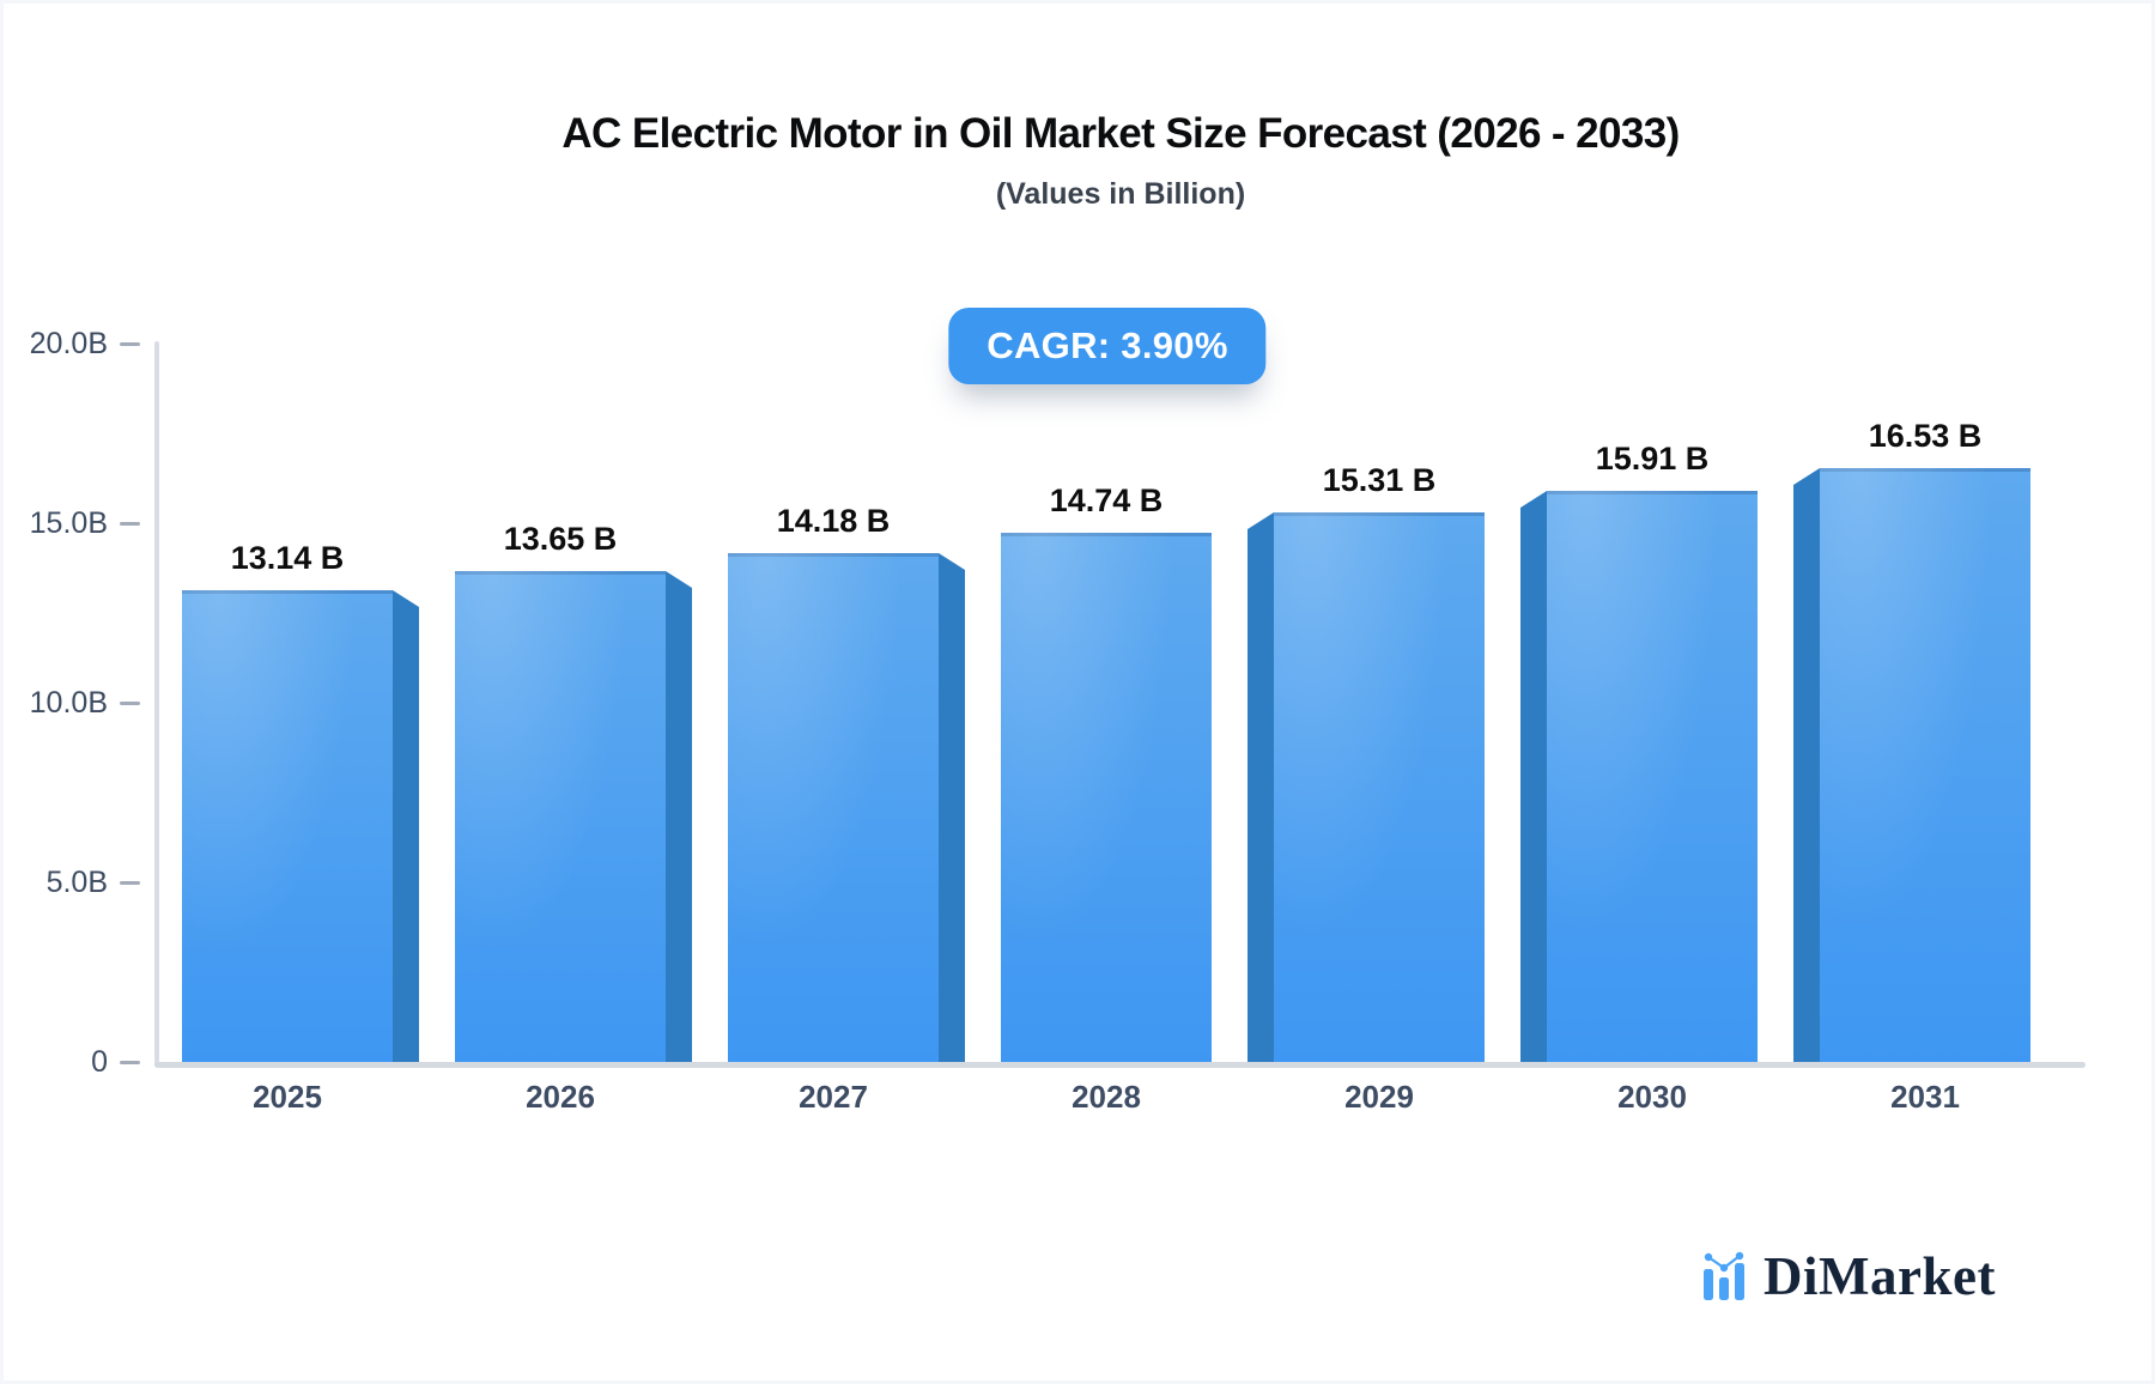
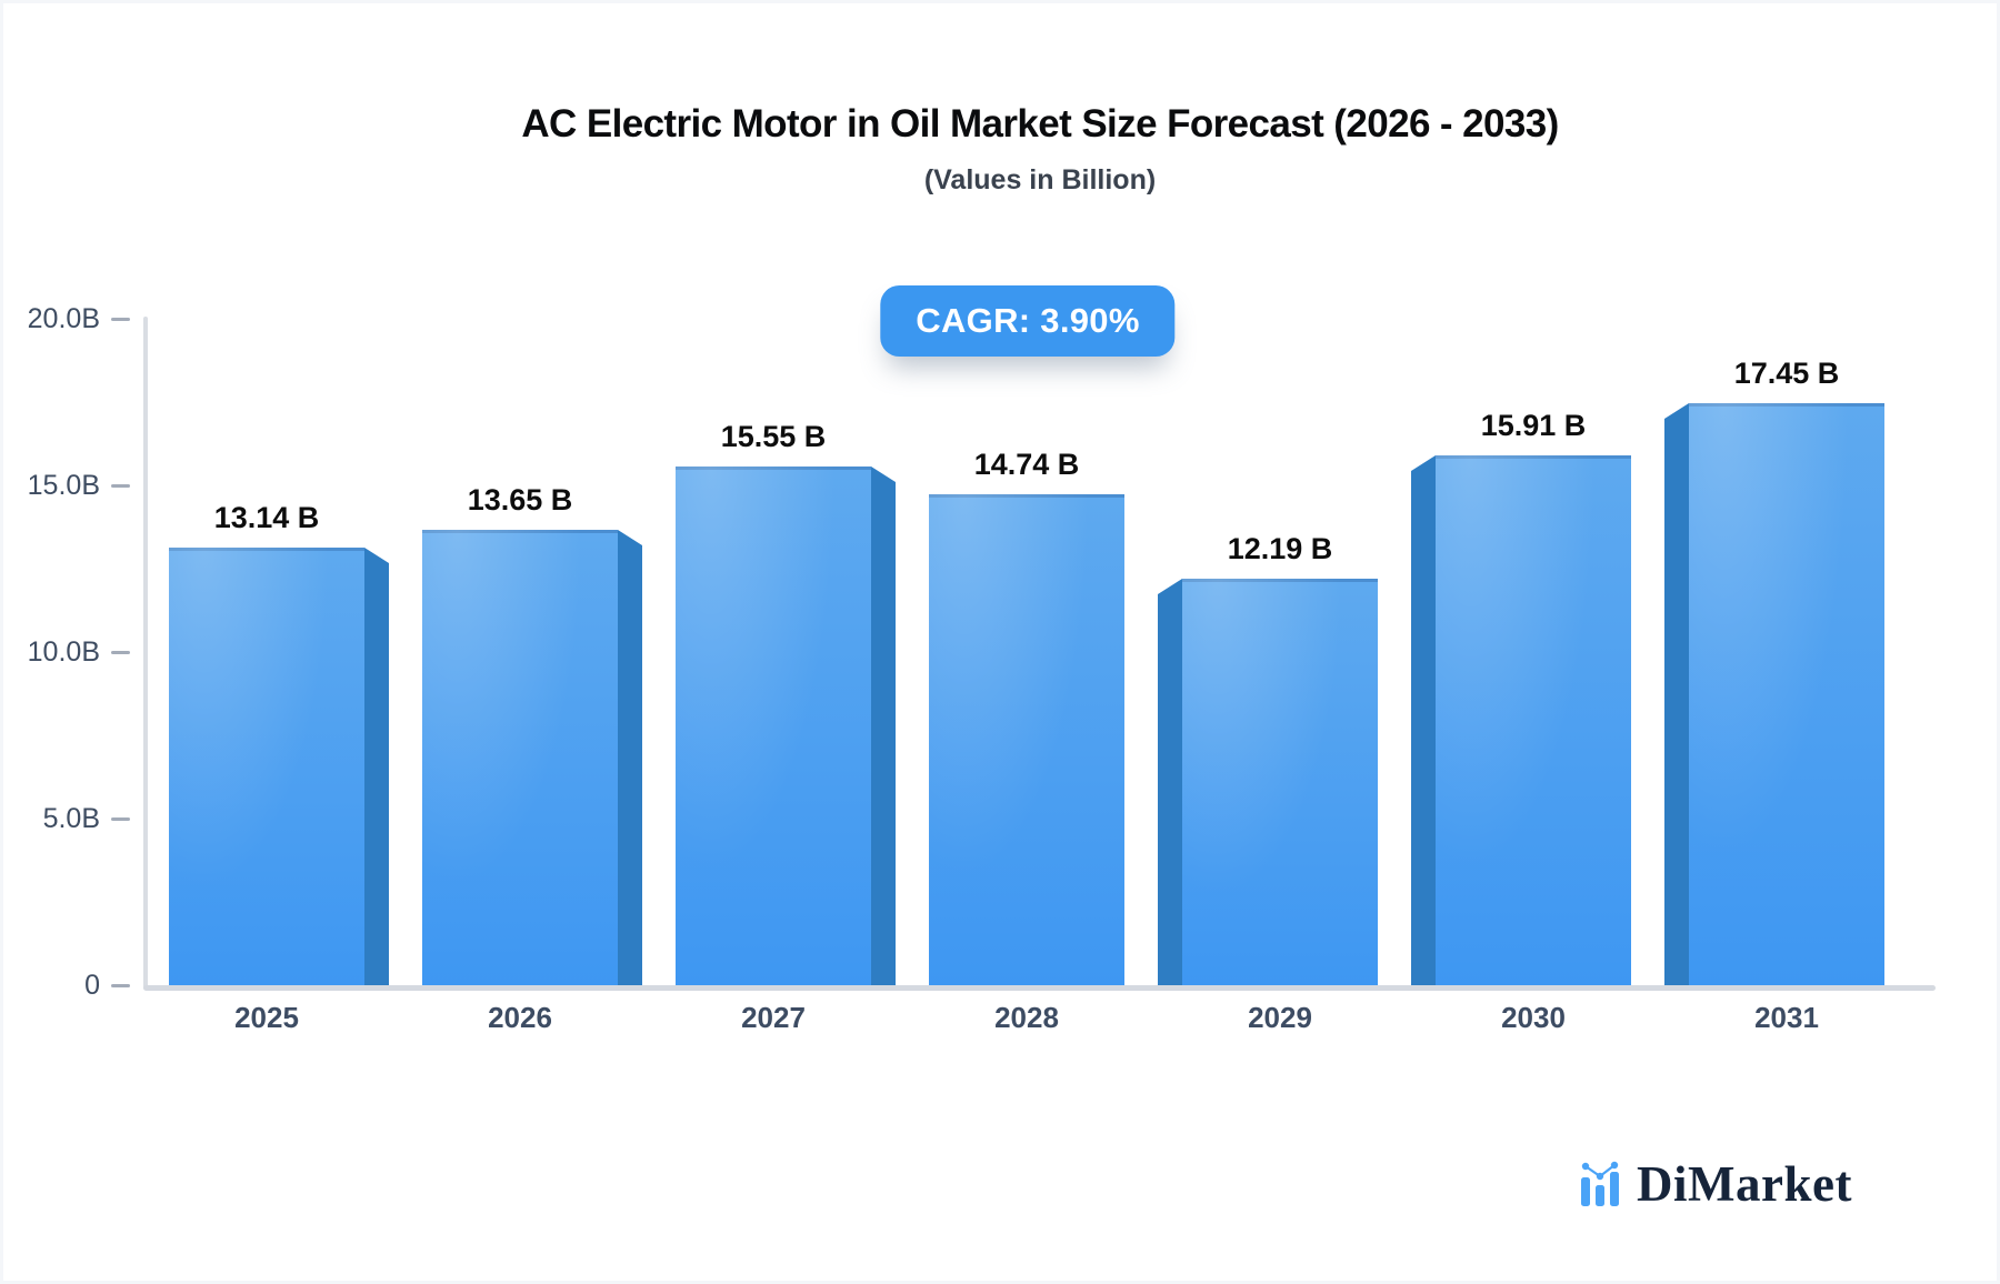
2027: 14.18 -> 15.55
2029: 15.31 -> 12.19
2031: 16.53 -> 17.45
